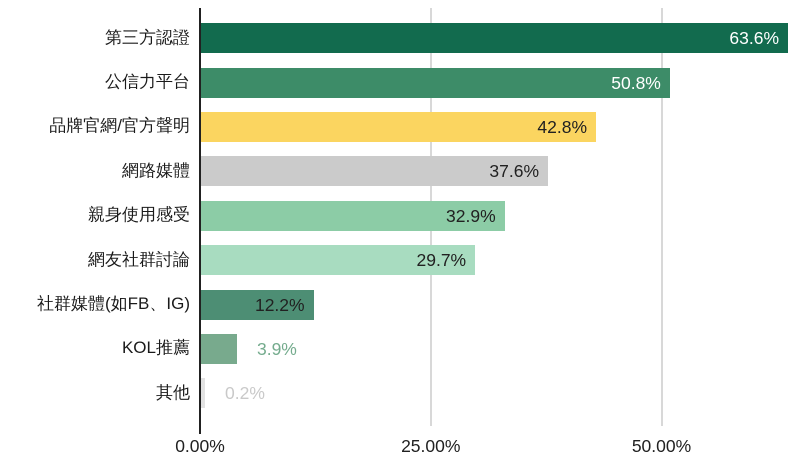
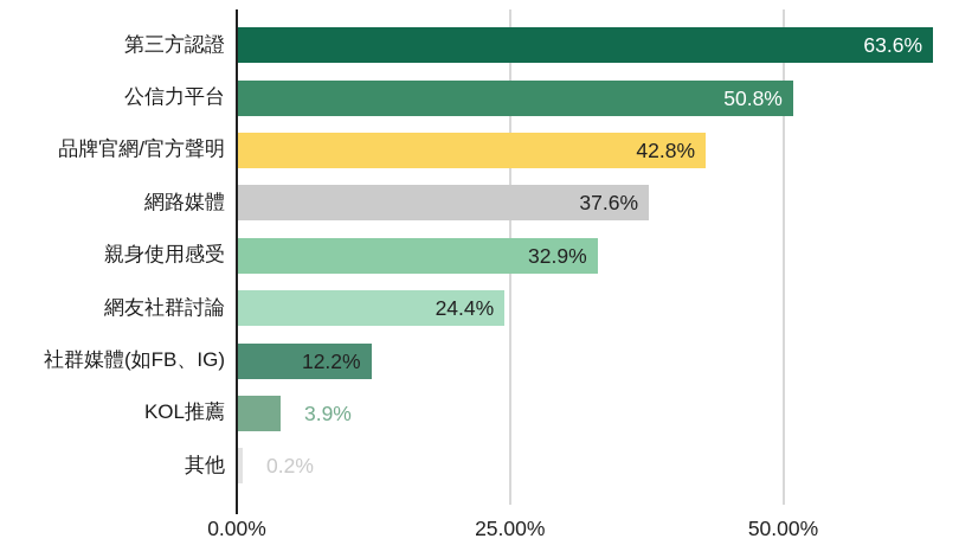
網友社群討論: 29.7% -> 24.4%
